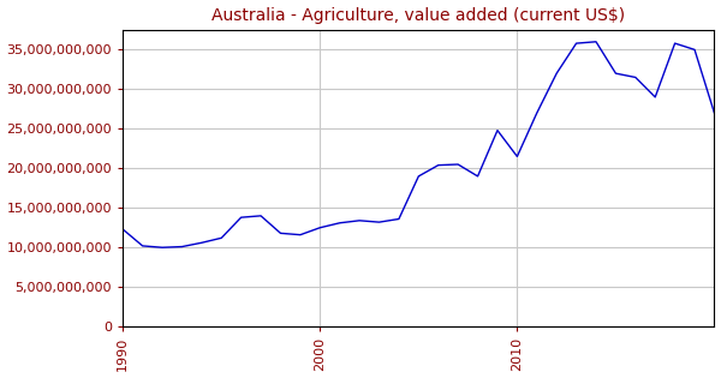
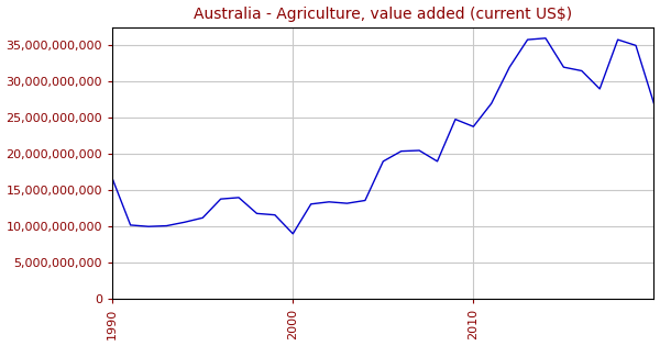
1990: 12,300,000,000 -> 16,600,000,000
2000: 12,500,000,000 -> 9,000,000,000
2010: 21,500,000,000 -> 23,800,000,000
